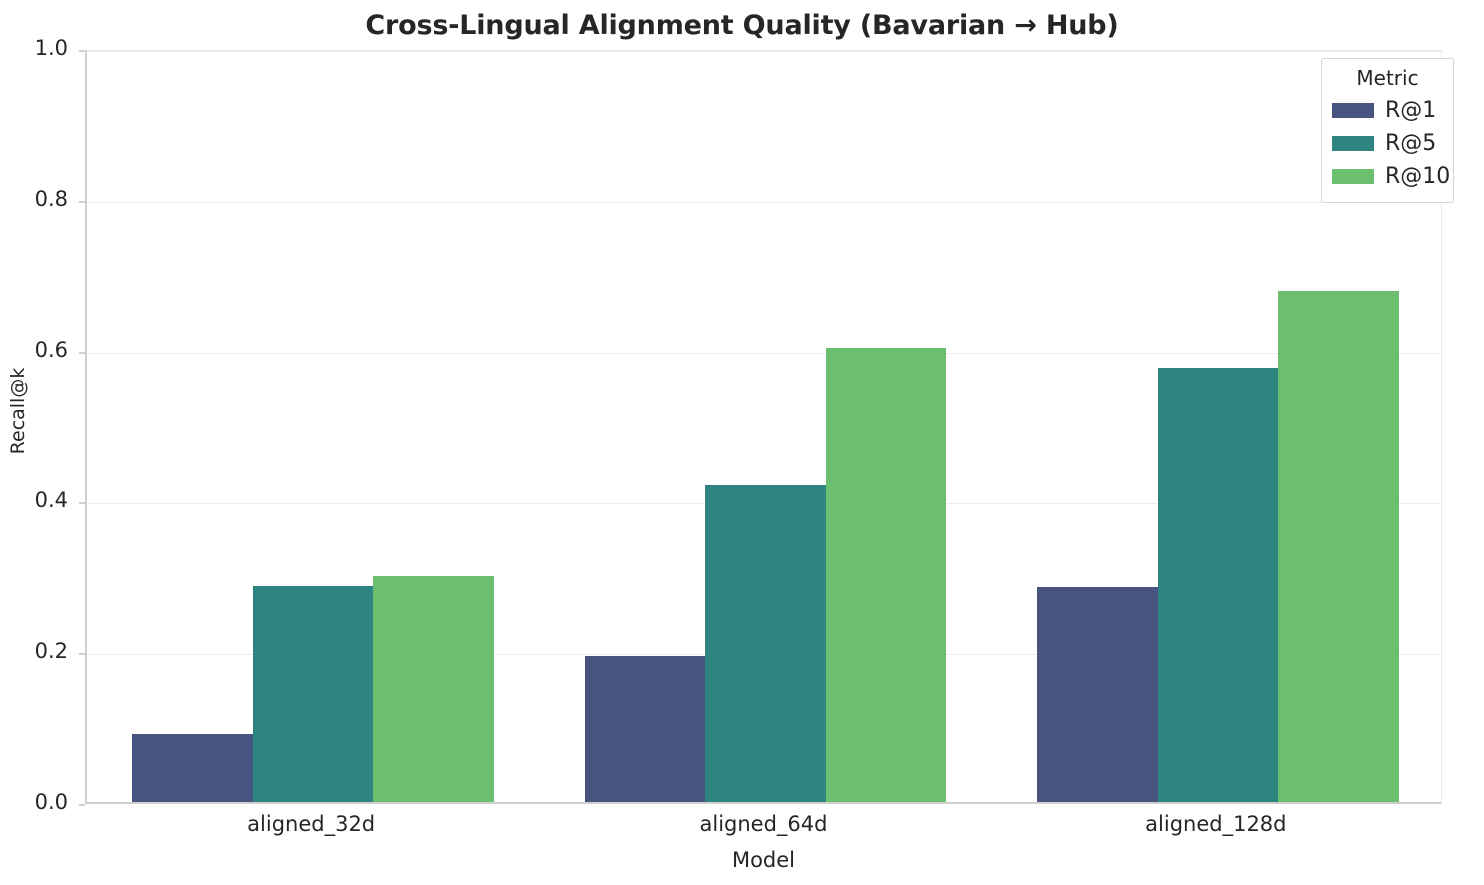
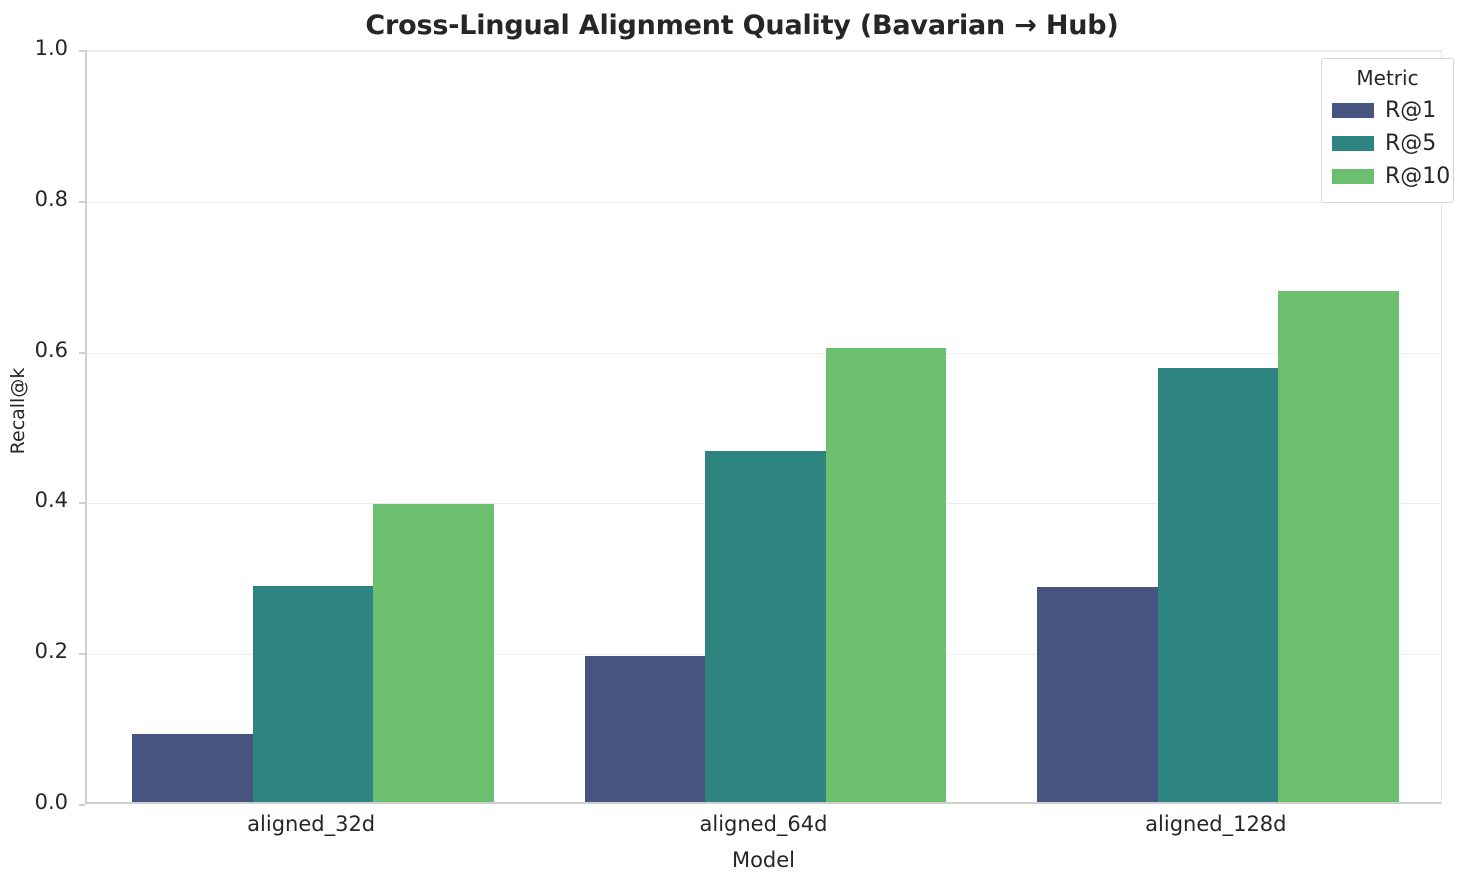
R@10/aligned_32d: 0.30 -> 0.40
R@5/aligned_64d: 0.42 -> 0.47
